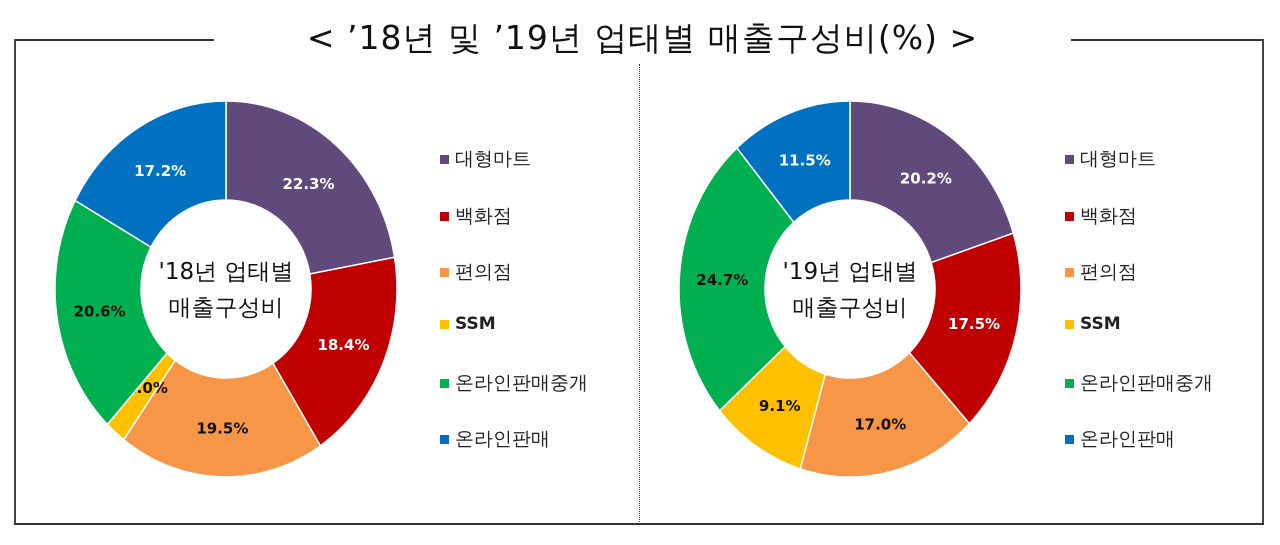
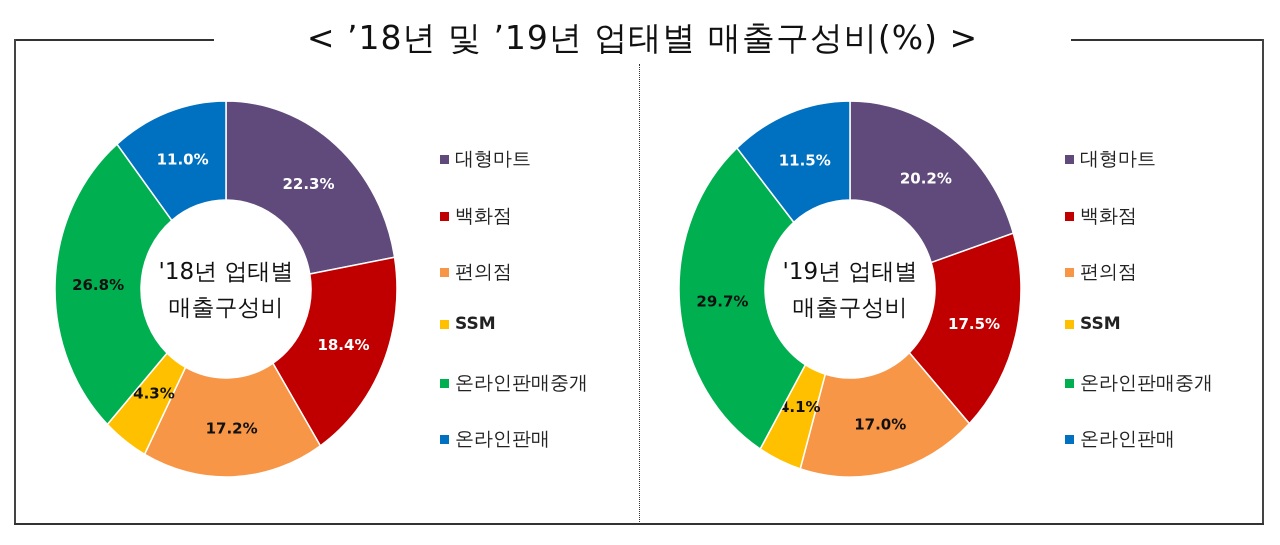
'18년 업태별 매출구성비/편의점: 19.5% -> 17.2%
'18년 업태별 매출구성비/SSM: 2.0% -> 4.3%
'18년 업태별 매출구성비/온라인판매중개: 20.6% -> 26.8%
'18년 업태별 매출구성비/온라인판매: 17.2% -> 11.0%
'19년 업태별 매출구성비/SSM: 9.1% -> 4.1%
'19년 업태별 매출구성비/온라인판매중개: 24.7% -> 29.7%
